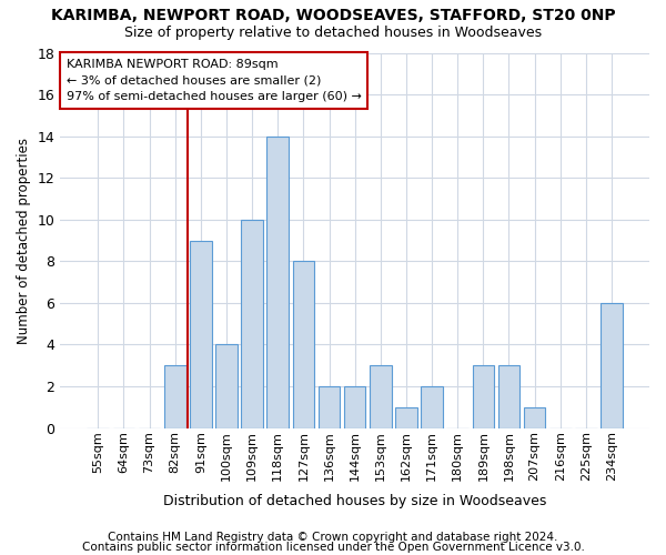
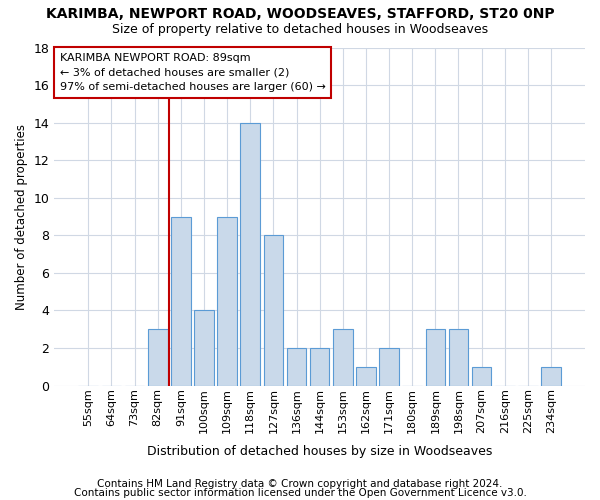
109sqm: 10 -> 9
234sqm: 6 -> 1
